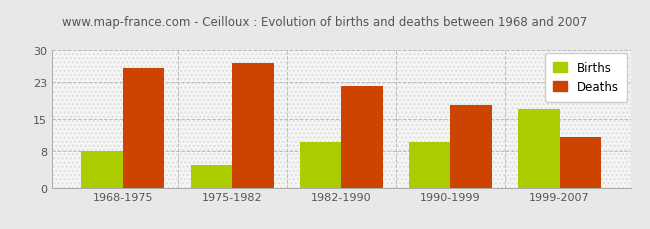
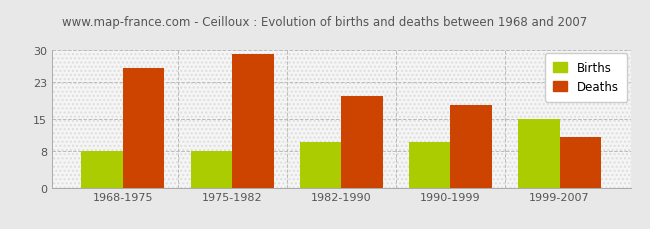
Births/1975-1982: 5 -> 8
Deaths/1975-1982: 27 -> 29
Deaths/1982-1990: 22 -> 20
Births/1999-2007: 17 -> 15
